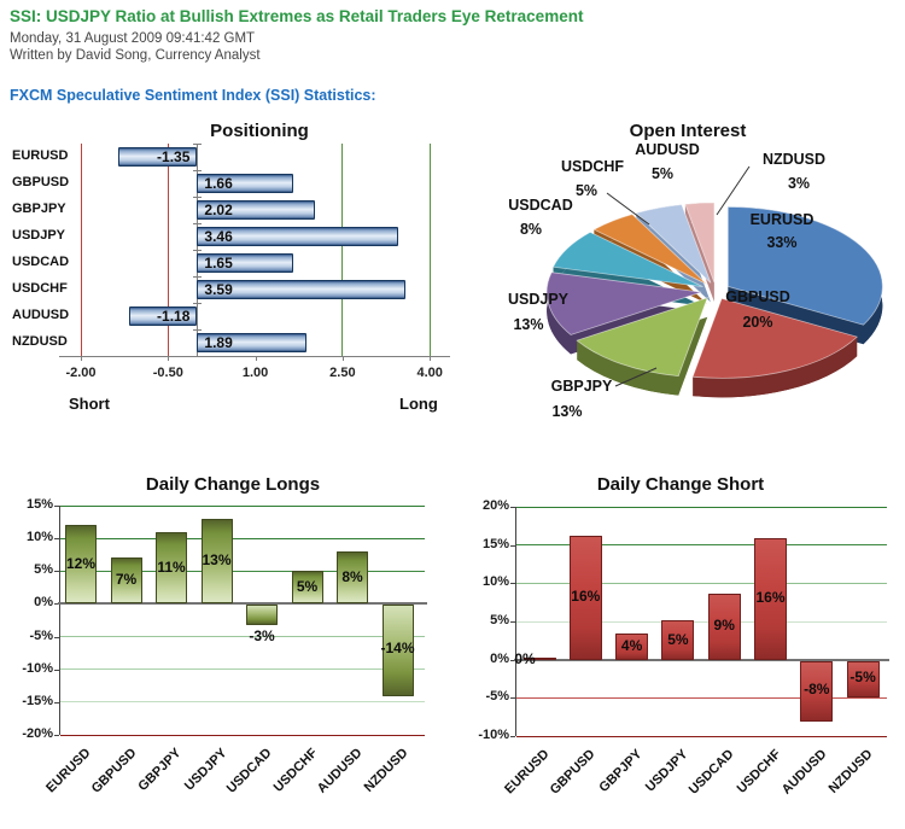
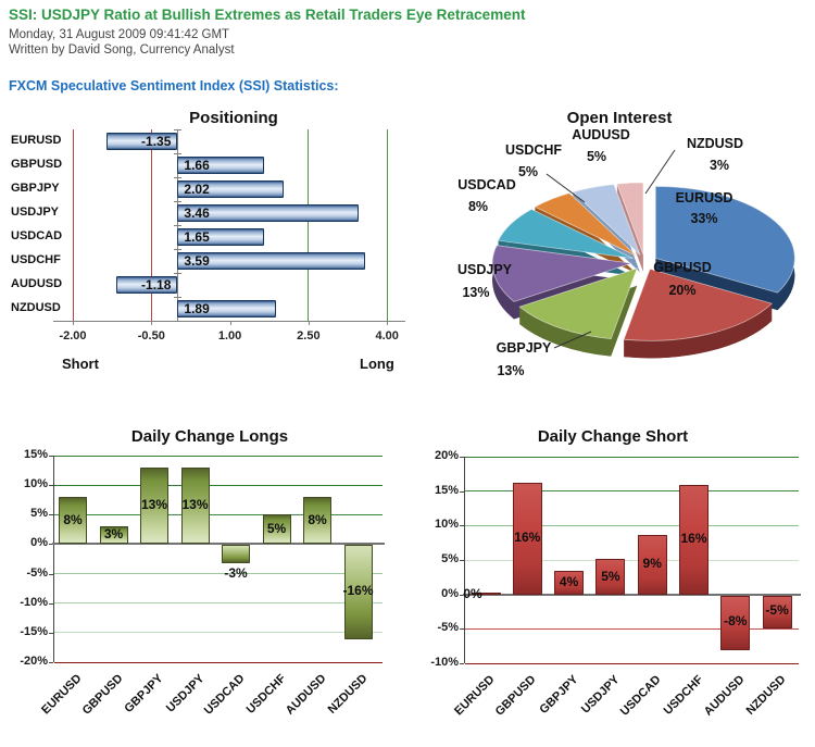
Daily Change Longs/EURUSD: 12% -> 8%
Daily Change Longs/GBPUSD: 7% -> 3%
Daily Change Longs/GBPJPY: 11% -> 13%
Daily Change Longs/NZDUSD: -14% -> -16%
